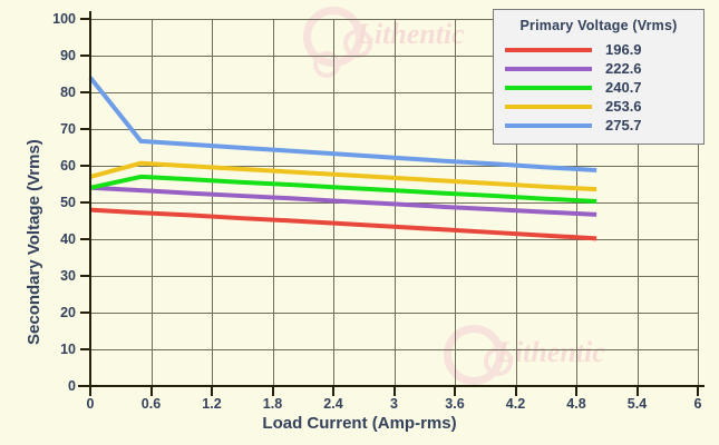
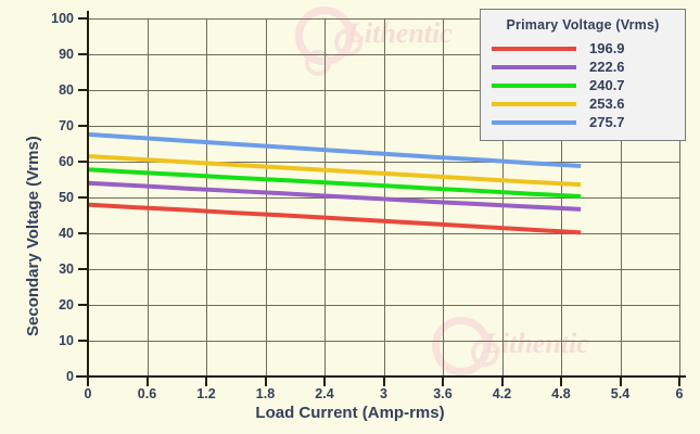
240.7/0: 54 -> 58
253.6/0: 57 -> 62
275.7/0: 84 -> 68
